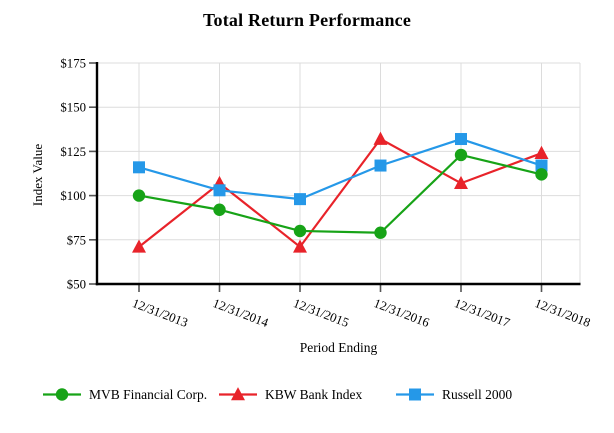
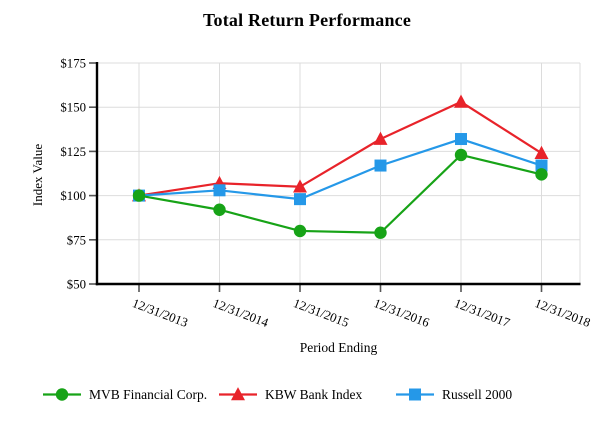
KBW Bank Index/12/31/2013: $71 -> $100
Russell 2000/12/31/2013: $116 -> $100
KBW Bank Index/12/31/2015: $71 -> $105
KBW Bank Index/12/31/2017: $107 -> $153
